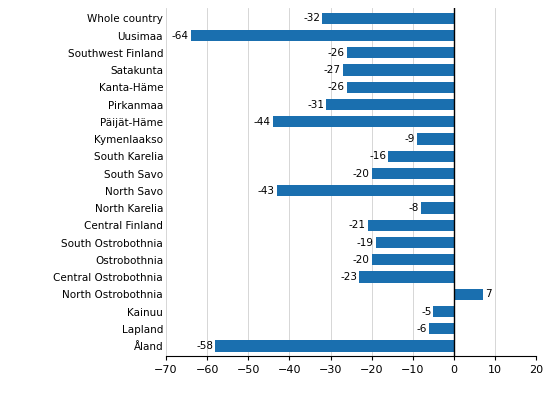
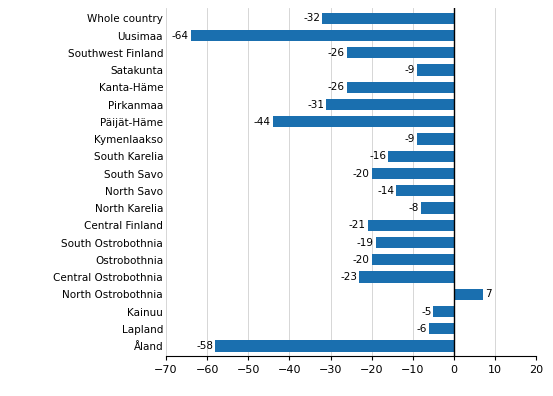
Satakunta: -27 -> -9
North Savo: -43 -> -14
